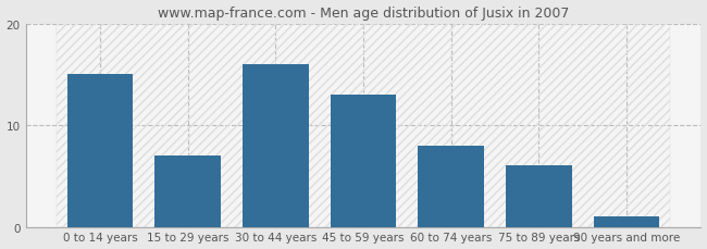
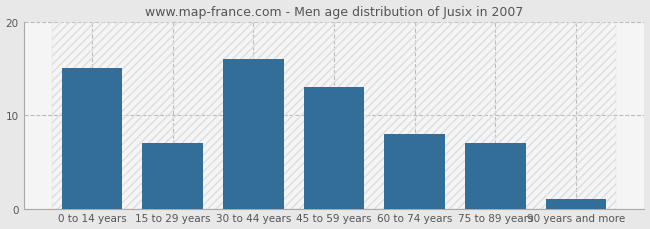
75 to 89 years: 6 -> 7
